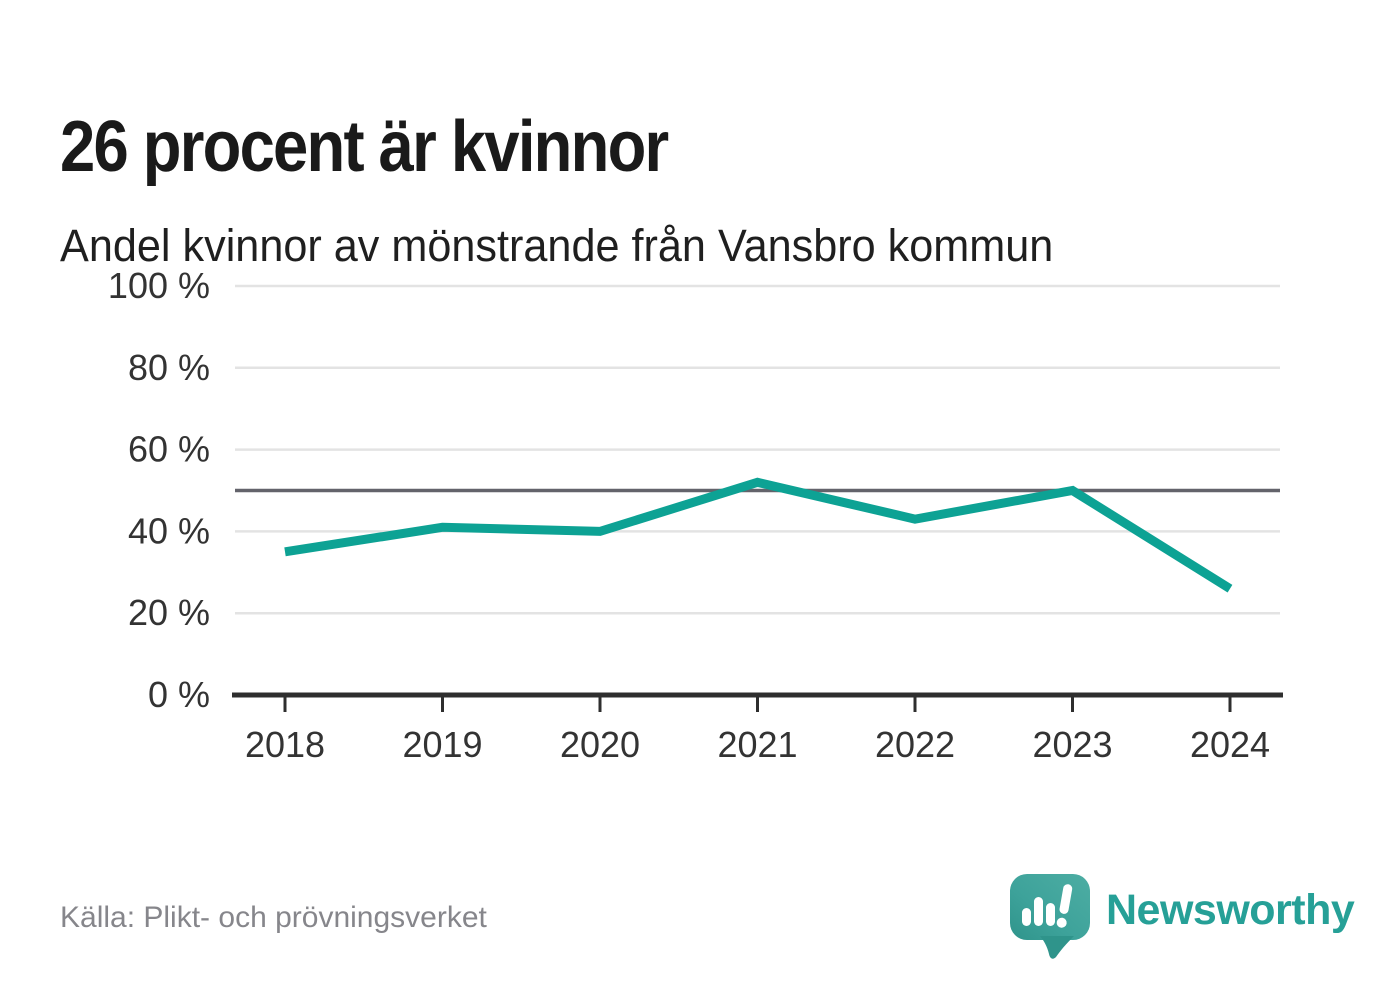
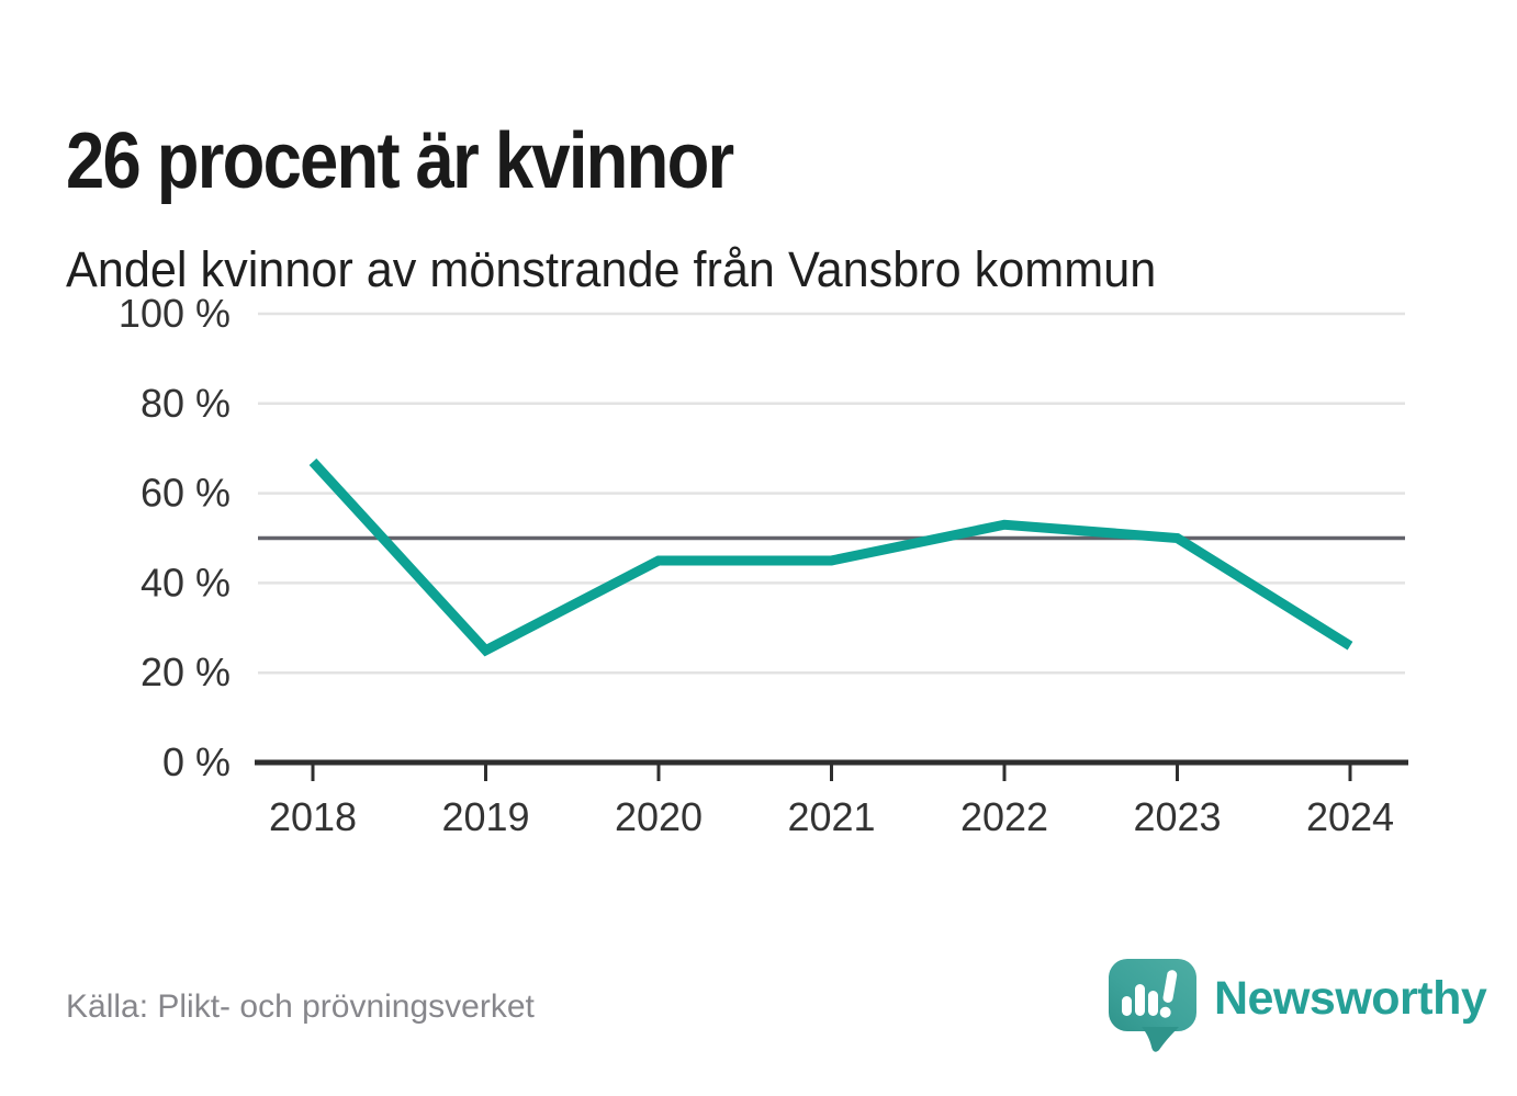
2018: 35% -> 67%
2019: 41% -> 25%
2020: 40% -> 45%
2021: 52% -> 45%
2022: 43% -> 53%
